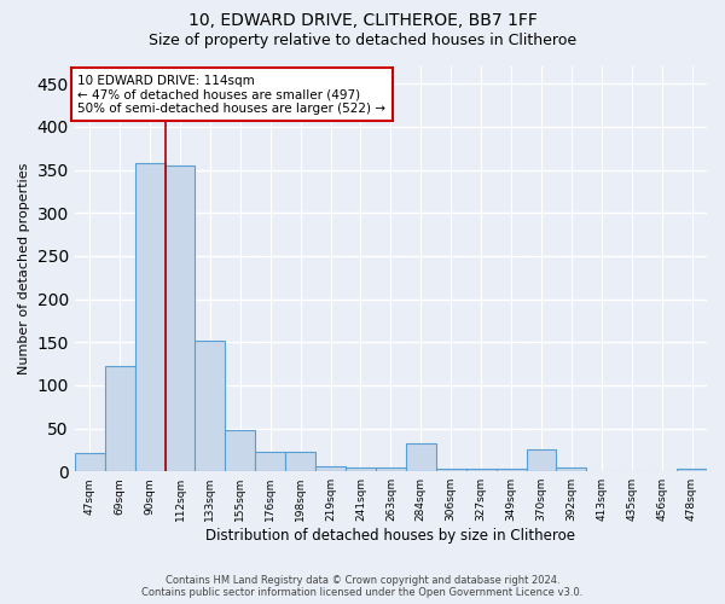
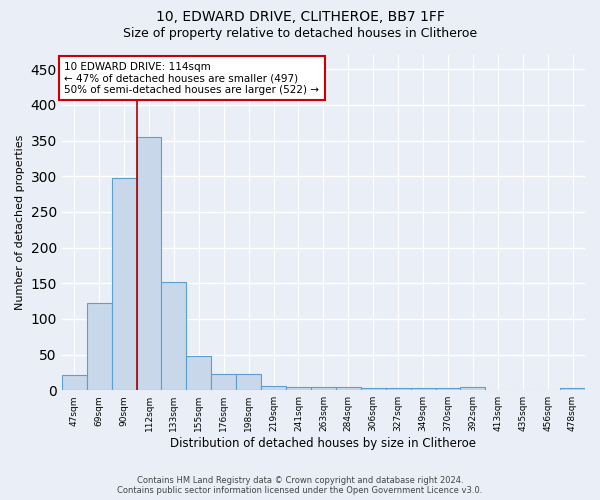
90sqm: 358 -> 297
284sqm: 32 -> 4
370sqm: 26 -> 3
